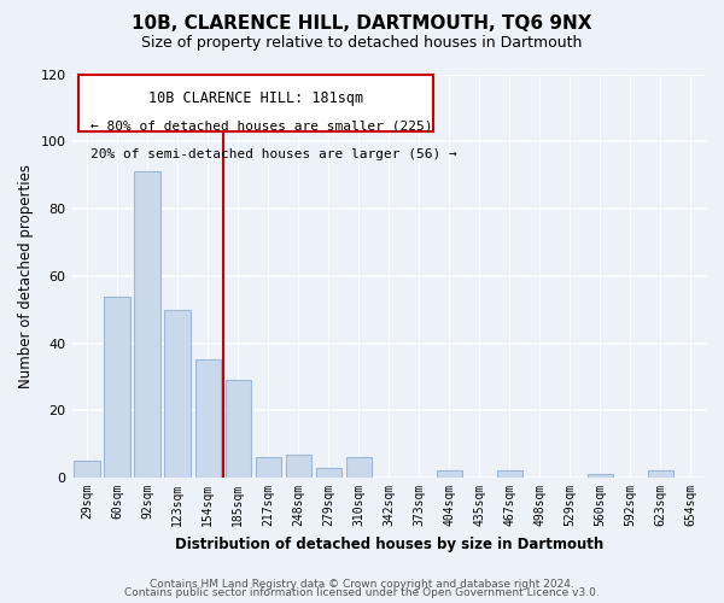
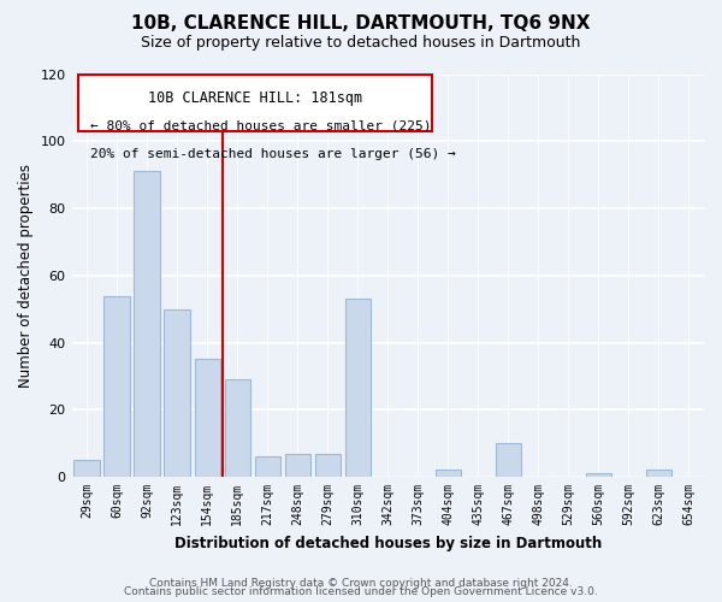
279sqm: 3 -> 7
310sqm: 6 -> 53
467sqm: 2 -> 10
